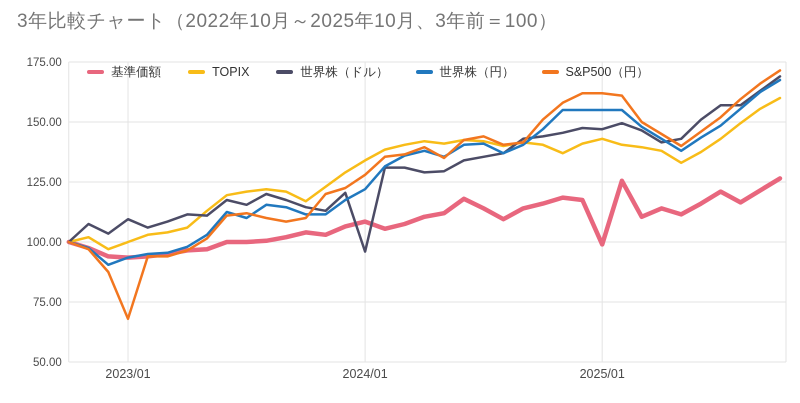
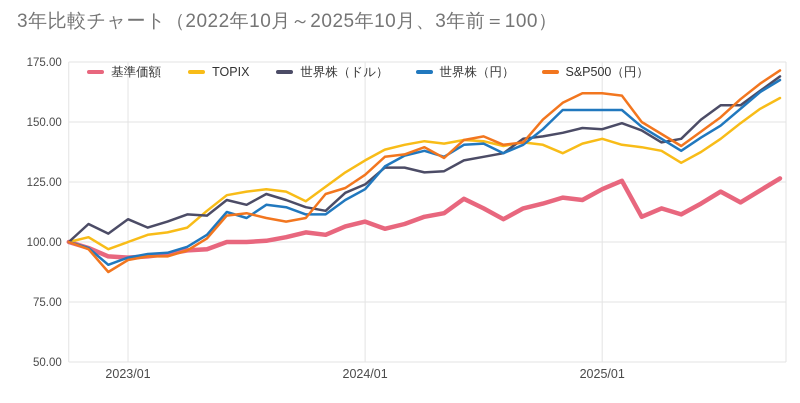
S&P500（円）/2023/01: 68 -> 92
世界株（ドル）/2024/01: 96 -> 124
基準価額/2025/01: 99 -> 122
